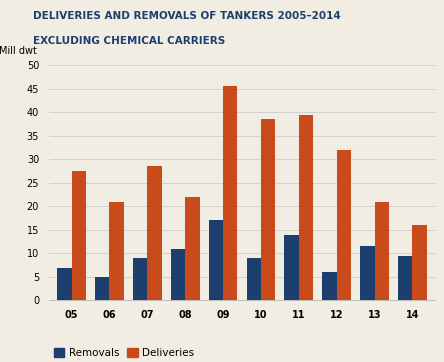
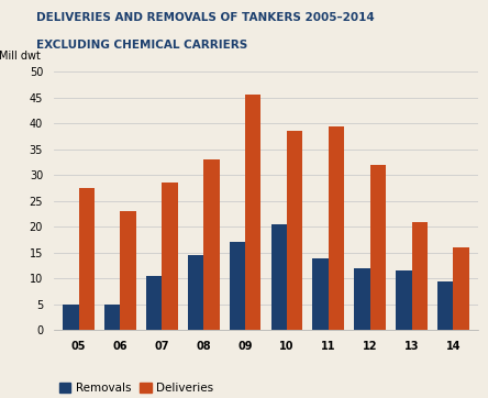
Removals/05: 7.0 -> 5.0
Deliveries/06: 21.0 -> 23.0
Removals/07: 9.0 -> 10.5
Removals/08: 11.0 -> 14.5
Deliveries/08: 22.0 -> 33.0
Removals/10: 9.0 -> 20.5
Removals/12: 6.0 -> 12.0
